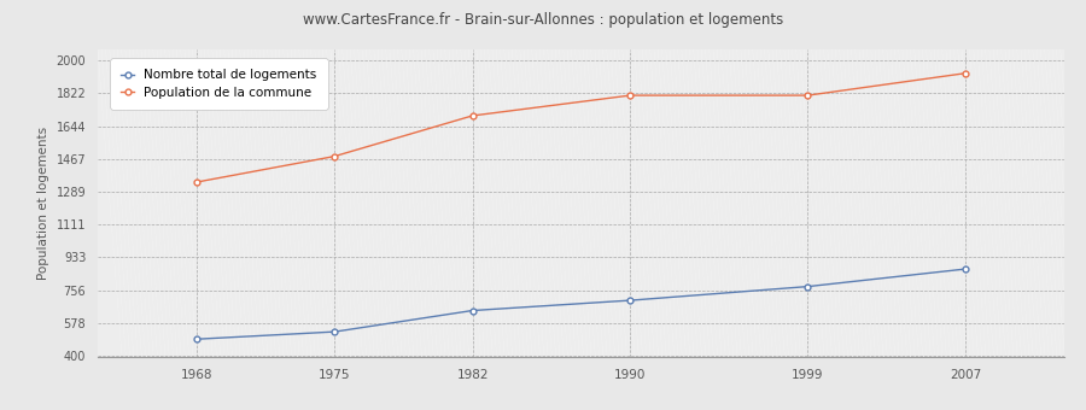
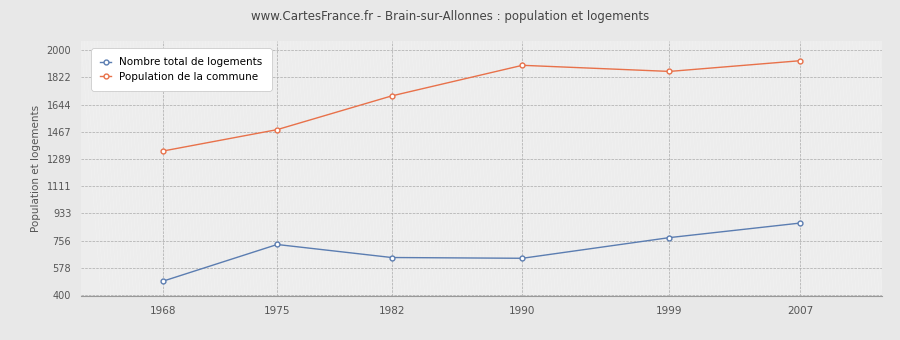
Nombre total de logements/1975: 530 -> 730
Nombre total de logements/1990: 700 -> 640
Population de la commune/1990: 1810 -> 1900
Population de la commune/1999: 1810 -> 1860
